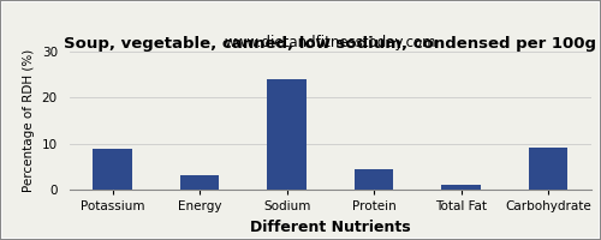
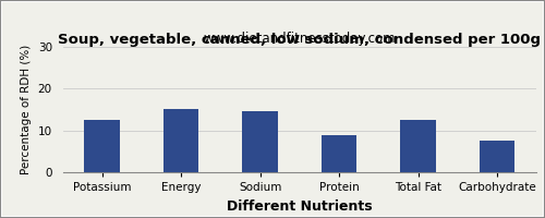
Potassium: 9.0 -> 12.5
Energy: 3.3 -> 15.0
Sodium: 24.0 -> 14.5
Protein: 4.5 -> 9.0
Total Fat: 1.0 -> 12.5
Carbohydrate: 9.2 -> 7.5
